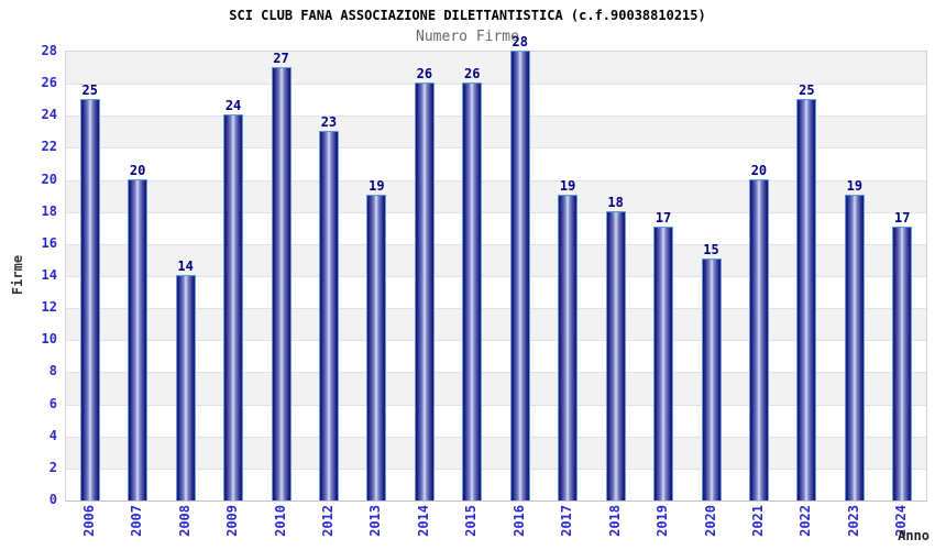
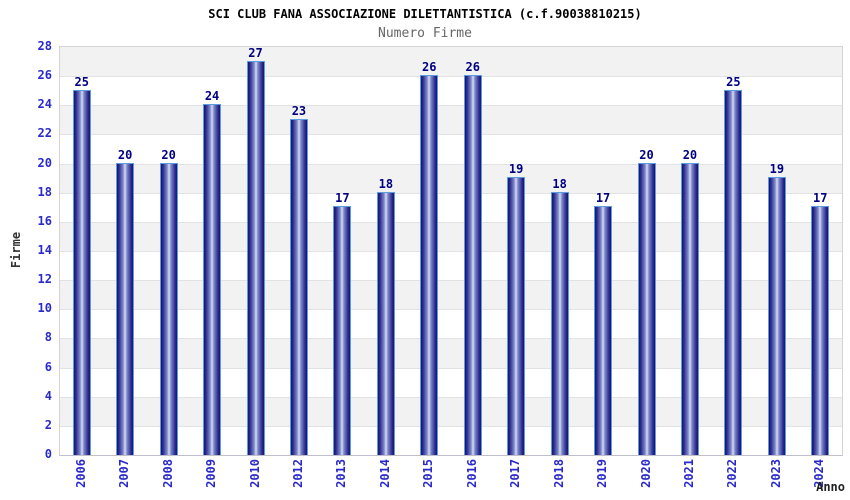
2008: 14 -> 20
2013: 19 -> 17
2014: 26 -> 18
2016: 28 -> 26
2020: 15 -> 20
